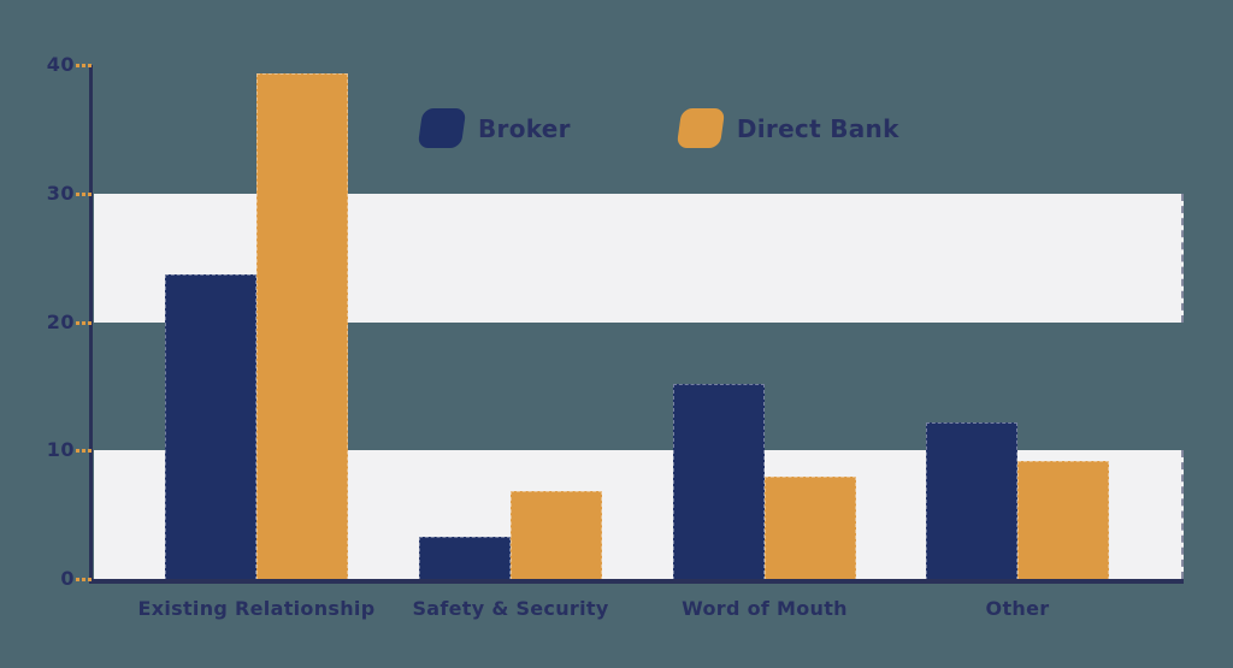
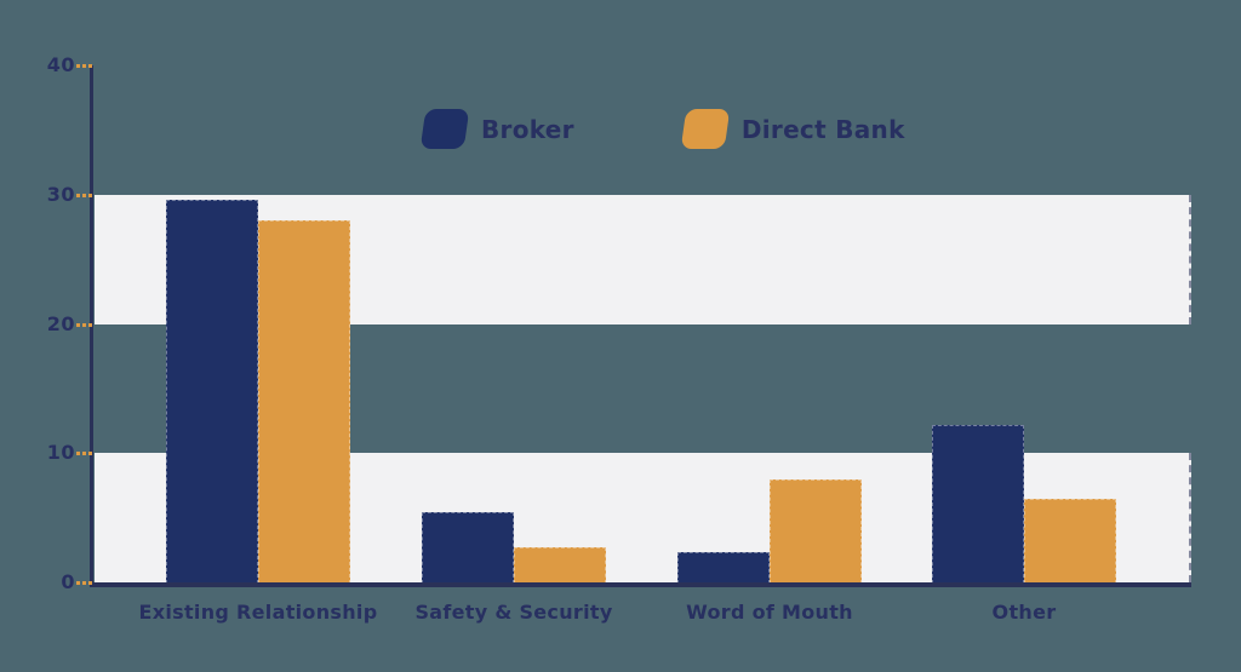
Broker/Existing Relationship: 23.7 -> 29.6
Direct Bank/Existing Relationship: 39.3 -> 28.0
Broker/Safety & Security: 3.3 -> 5.4
Direct Bank/Safety & Security: 6.8 -> 2.7
Broker/Word of Mouth: 15.2 -> 2.3
Direct Bank/Other: 9.2 -> 6.5
